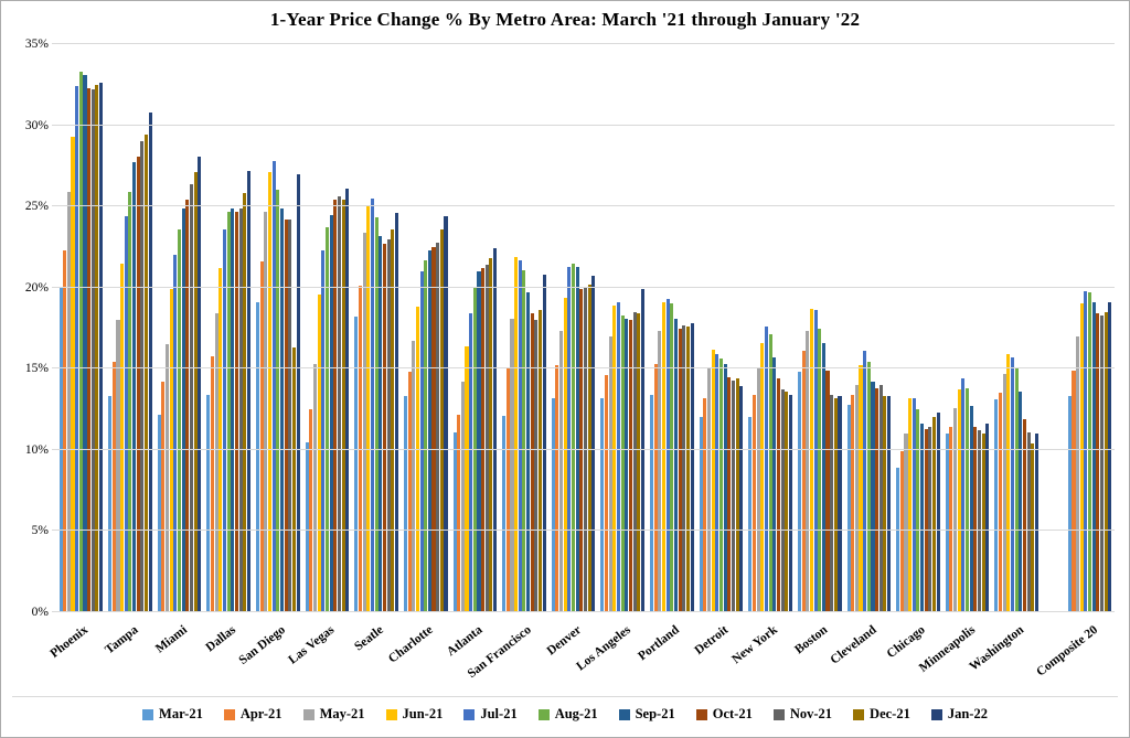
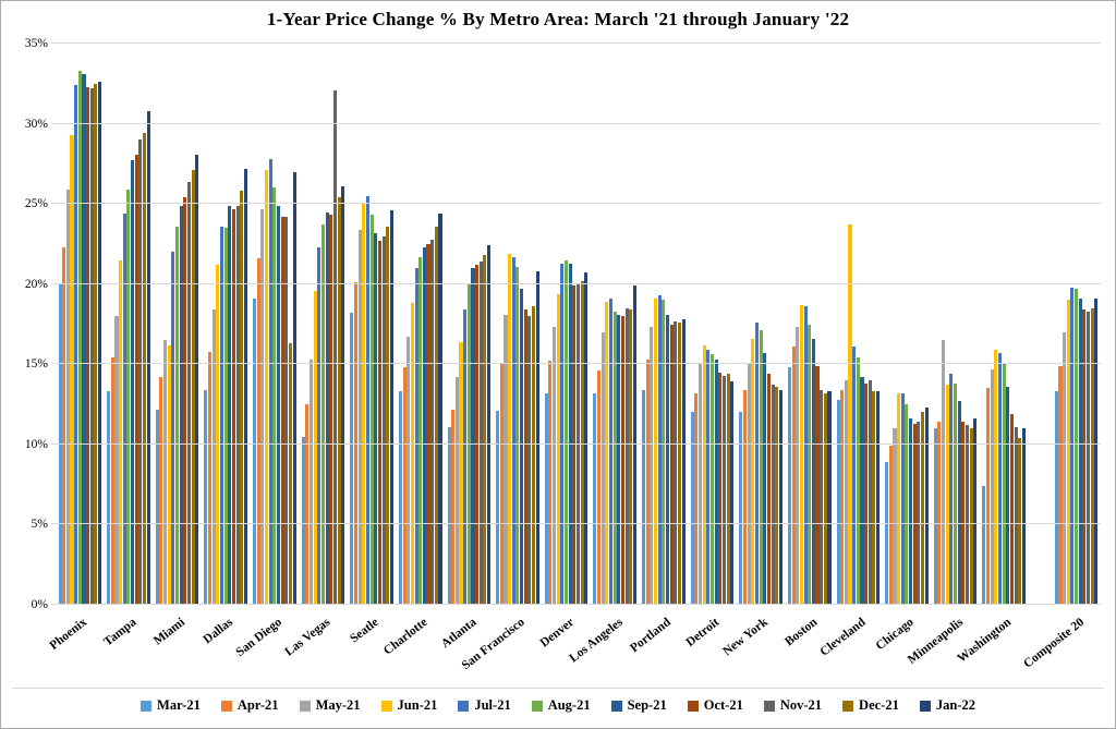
Jun-21/Miami: 19.9% -> 16.2%
Aug-21/Dallas: 24.7% -> 23.5%
Oct-21/Las Vegas: 25.4% -> 24.3%
Nov-21/Las Vegas: 25.6% -> 32.1%
Jun-21/Cleveland: 15.2% -> 23.7%
May-21/Minneapolis: 12.6% -> 16.5%
Mar-21/Washington: 13.1% -> 7.4%
